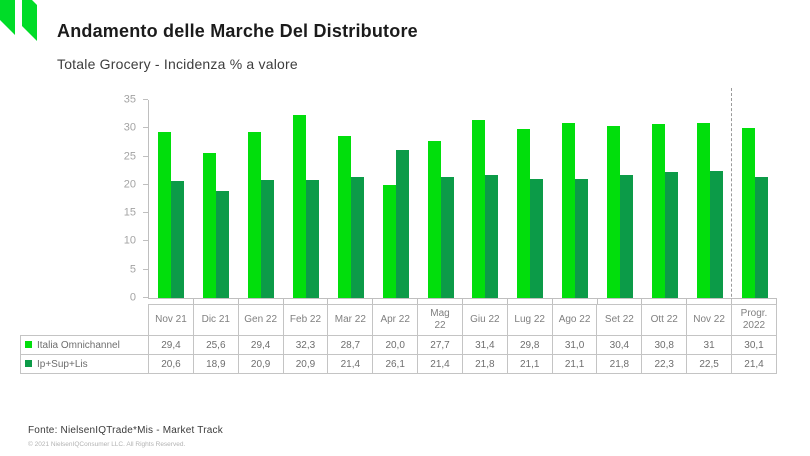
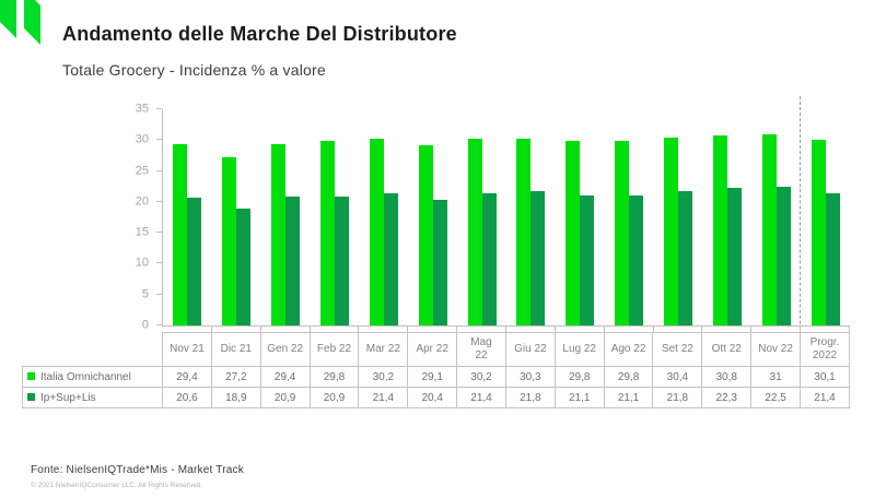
Italia Omnichannel/Dic 21: 25,6 -> 27,2
Italia Omnichannel/Feb 22: 32,3 -> 29,8
Italia Omnichannel/Mar 22: 28,7 -> 30,2
Italia Omnichannel/Apr 22: 20,0 -> 29,1
Ip+Sup+Lis/Apr 22: 26,1 -> 20,4
Italia Omnichannel/Mag 22: 27,7 -> 30,2
Italia Omnichannel/Giu 22: 31,4 -> 30,3
Italia Omnichannel/Ago 22: 31,0 -> 29,8
